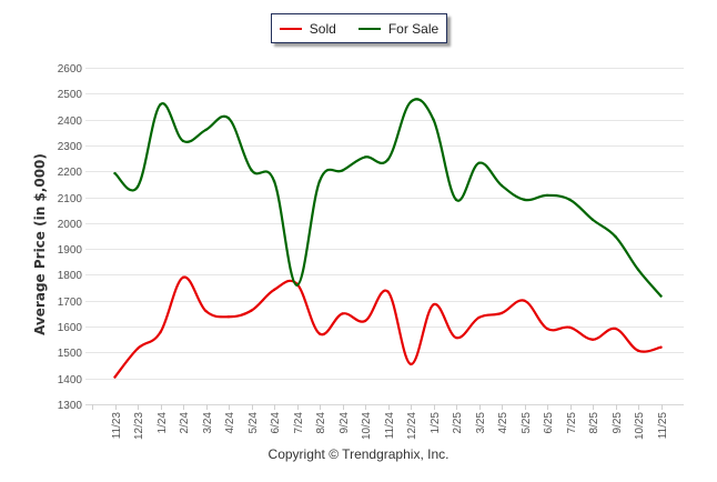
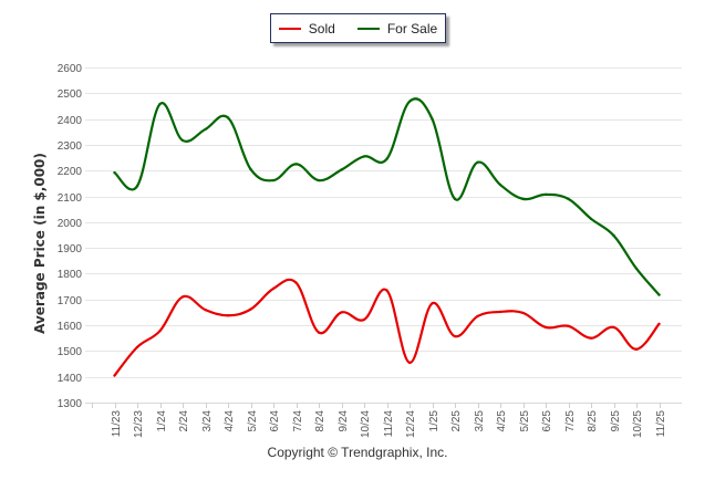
Sold/2/24: 1790 -> 1710
For Sale/7/24: 1760 -> 2220
Sold/5/25: 1700 -> 1650
Sold/11/25: 1520 -> 1600
